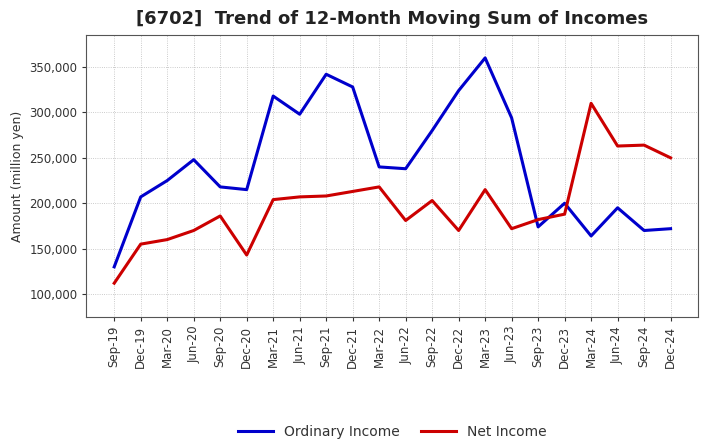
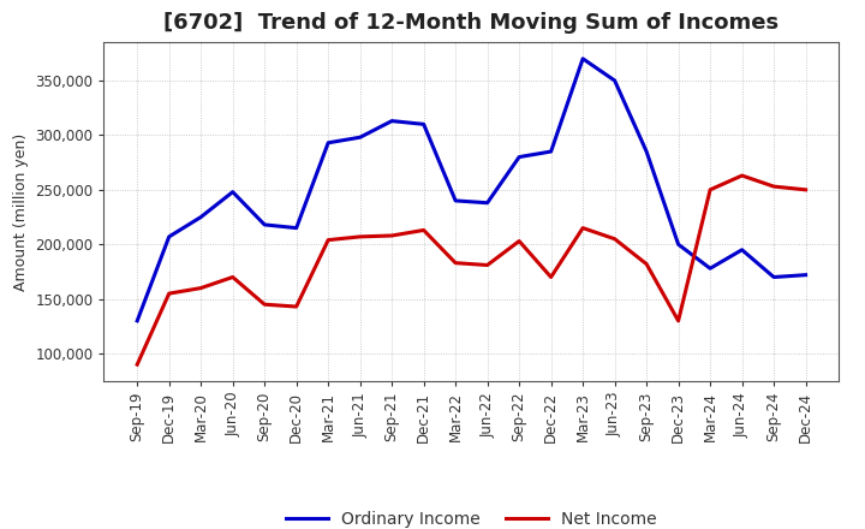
Net Income/Sep-19: 112,000 -> 90,000
Net Income/Sep-20: 186,000 -> 145,000
Ordinary Income/Mar-21: 318,000 -> 293,000
Ordinary Income/Sep-21: 342,000 -> 313,000
Ordinary Income/Dec-21: 328,000 -> 310,000
Net Income/Mar-22: 218,000 -> 183,000
Ordinary Income/Dec-22: 324,000 -> 285,000
Ordinary Income/Mar-23: 360,000 -> 370,000
Ordinary Income/Jun-23: 294,000 -> 350,000
Net Income/Jun-23: 172,000 -> 205,000
Ordinary Income/Sep-23: 174,000 -> 285,000
Net Income/Dec-23: 188,000 -> 130,000
Ordinary Income/Mar-24: 164,000 -> 178,000
Net Income/Mar-24: 310,000 -> 250,000
Net Income/Sep-24: 264,000 -> 253,000
